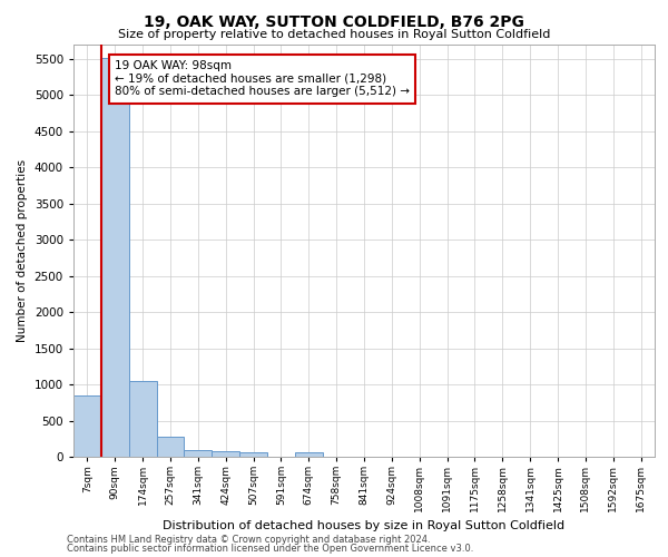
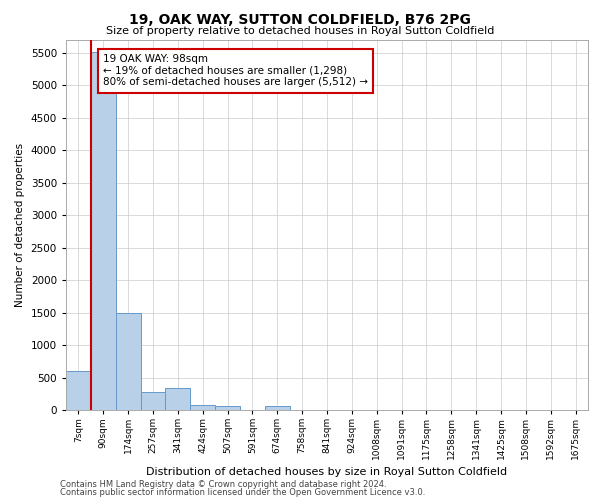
7sqm: 850 -> 600
174sqm: 1060 -> 1500
341sqm: 90 -> 340
